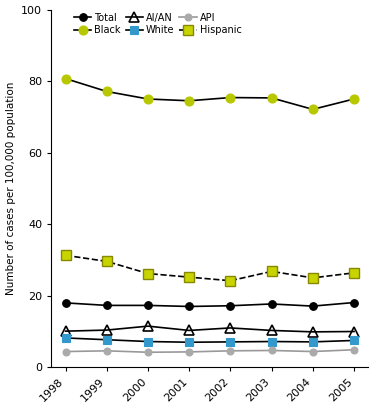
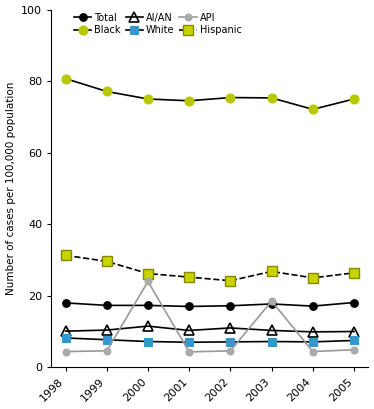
API/2000: 4.2 -> 24.0
API/2003: 4.7 -> 18.5
